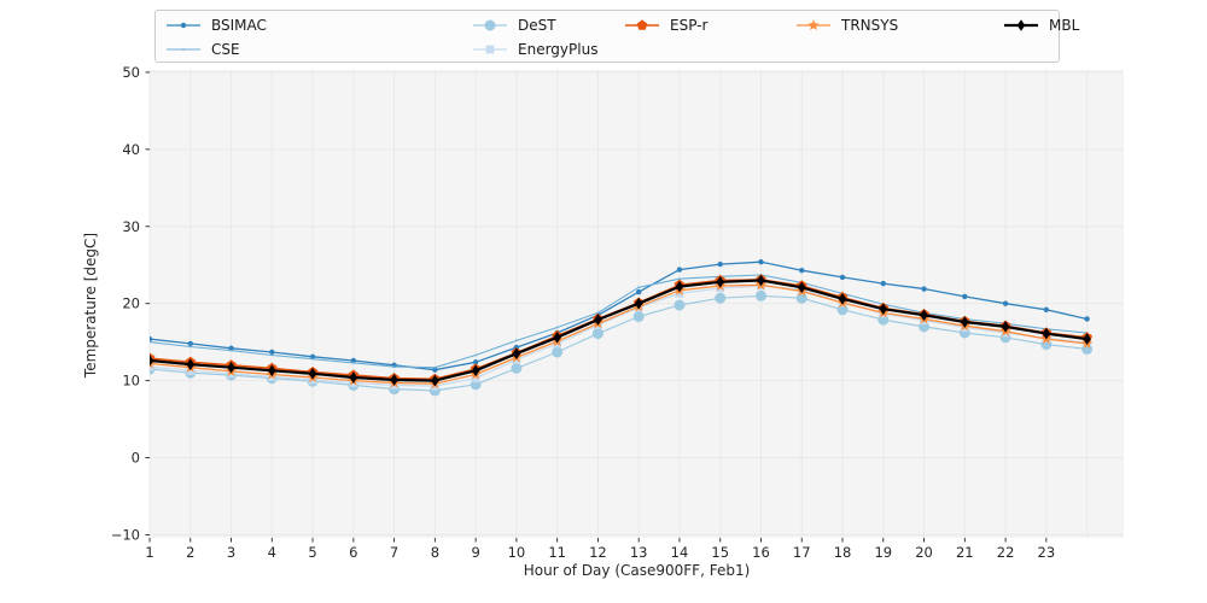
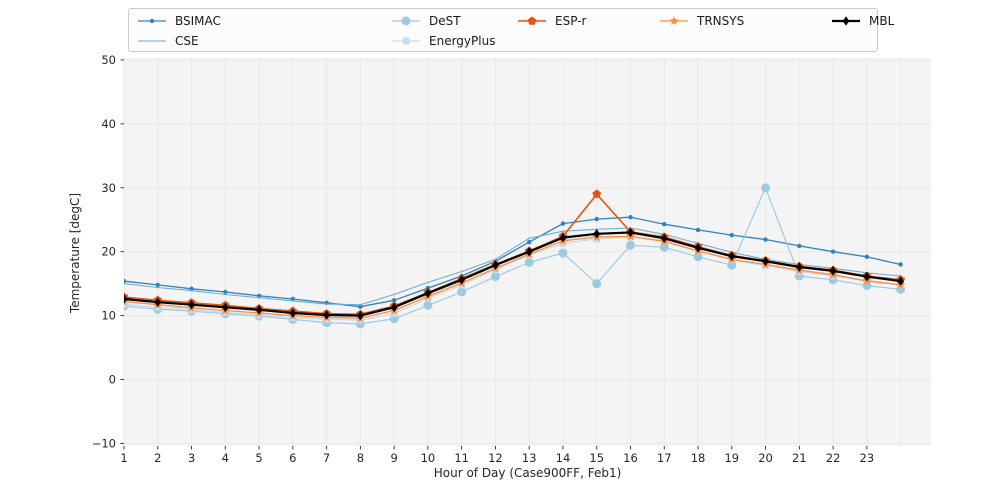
DeST/15: 21 -> 15
ESP-r/15: 23 -> 29
DeST/20: 17 -> 30
